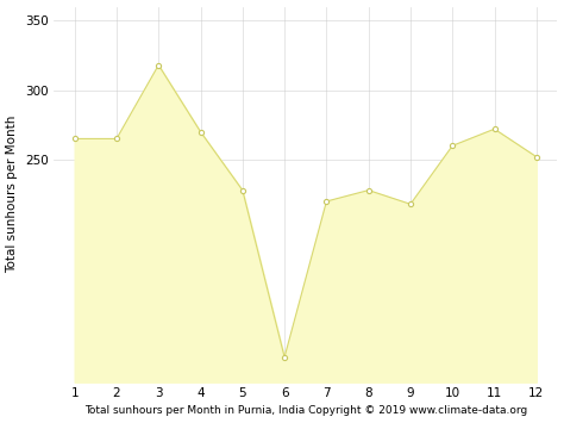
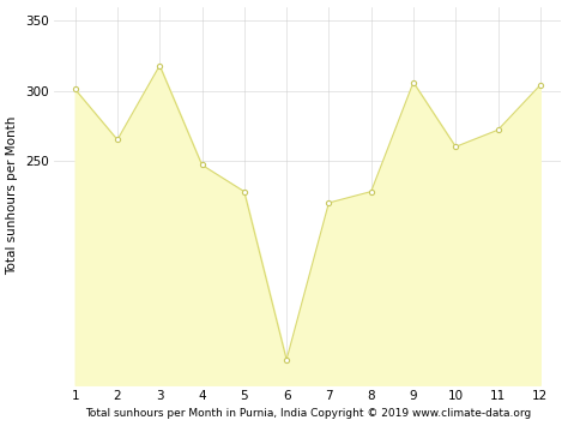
1: 265 -> 301
4: 270 -> 247
9: 218 -> 306
12: 252 -> 304
